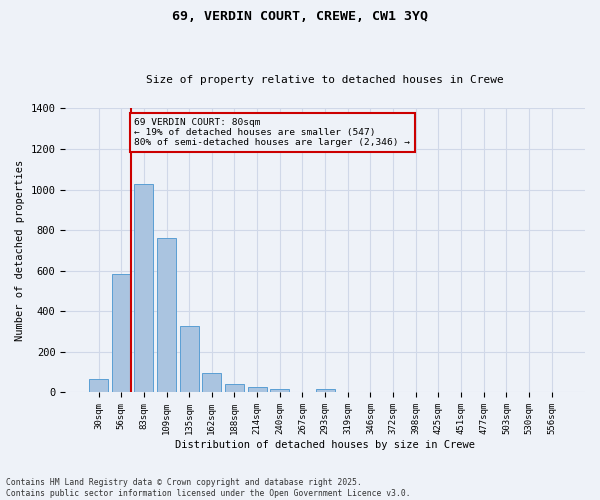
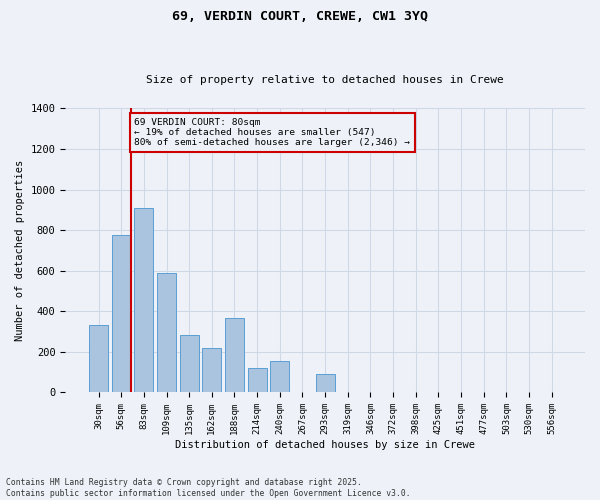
30sqm: 65 -> 335
56sqm: 585 -> 775
83sqm: 1030 -> 910
109sqm: 760 -> 590
135sqm: 330 -> 285
162sqm: 95 -> 220
188sqm: 40 -> 365
214sqm: 25 -> 120
240sqm: 15 -> 155
293sqm: 15 -> 90
